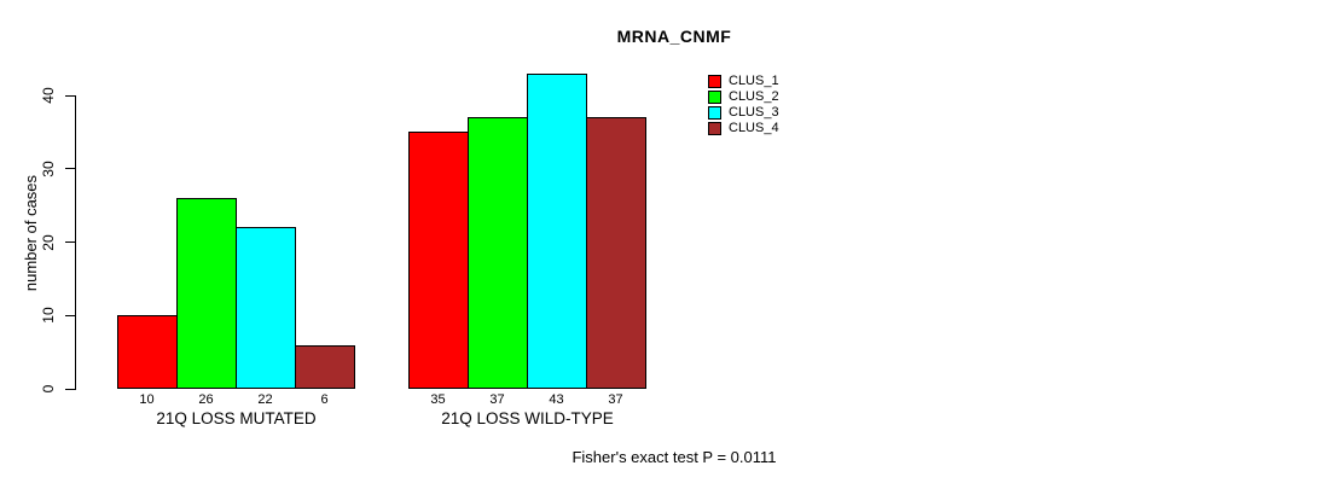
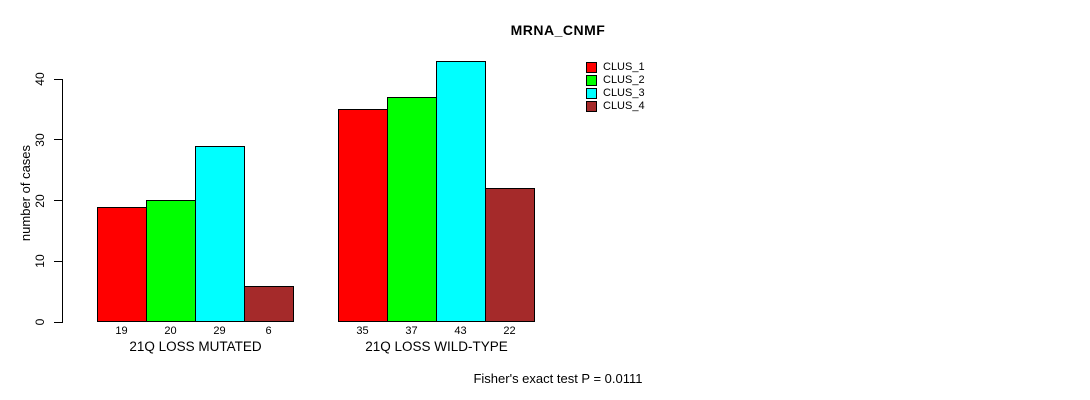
CLUS_1/21Q LOSS MUTATED: 10 -> 19
CLUS_2/21Q LOSS MUTATED: 26 -> 20
CLUS_3/21Q LOSS MUTATED: 22 -> 29
CLUS_4/21Q LOSS WILD-TYPE: 37 -> 22
